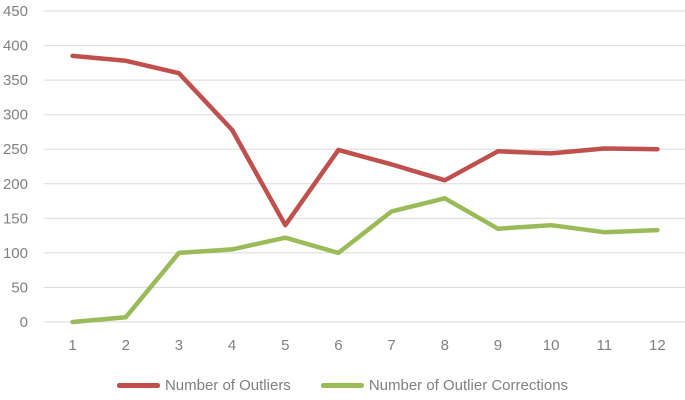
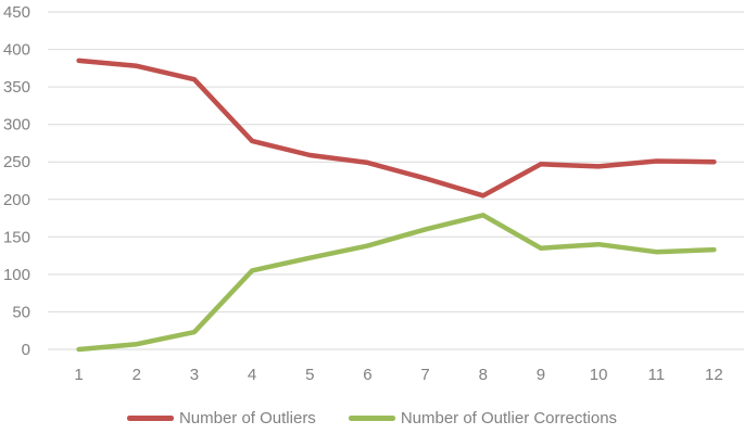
Number of Outlier Corrections/3: 100 -> 20
Number of Outliers/5: 140 -> 260
Number of Outlier Corrections/6: 100 -> 140
